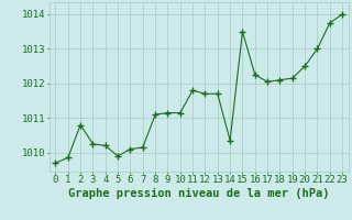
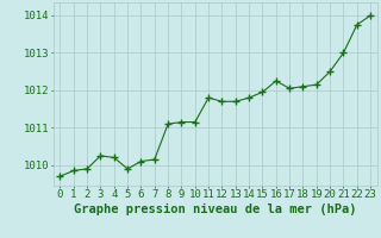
2: 1010.80 -> 1009.90
14: 1010.35 -> 1011.80
15: 1013.50 -> 1011.95
